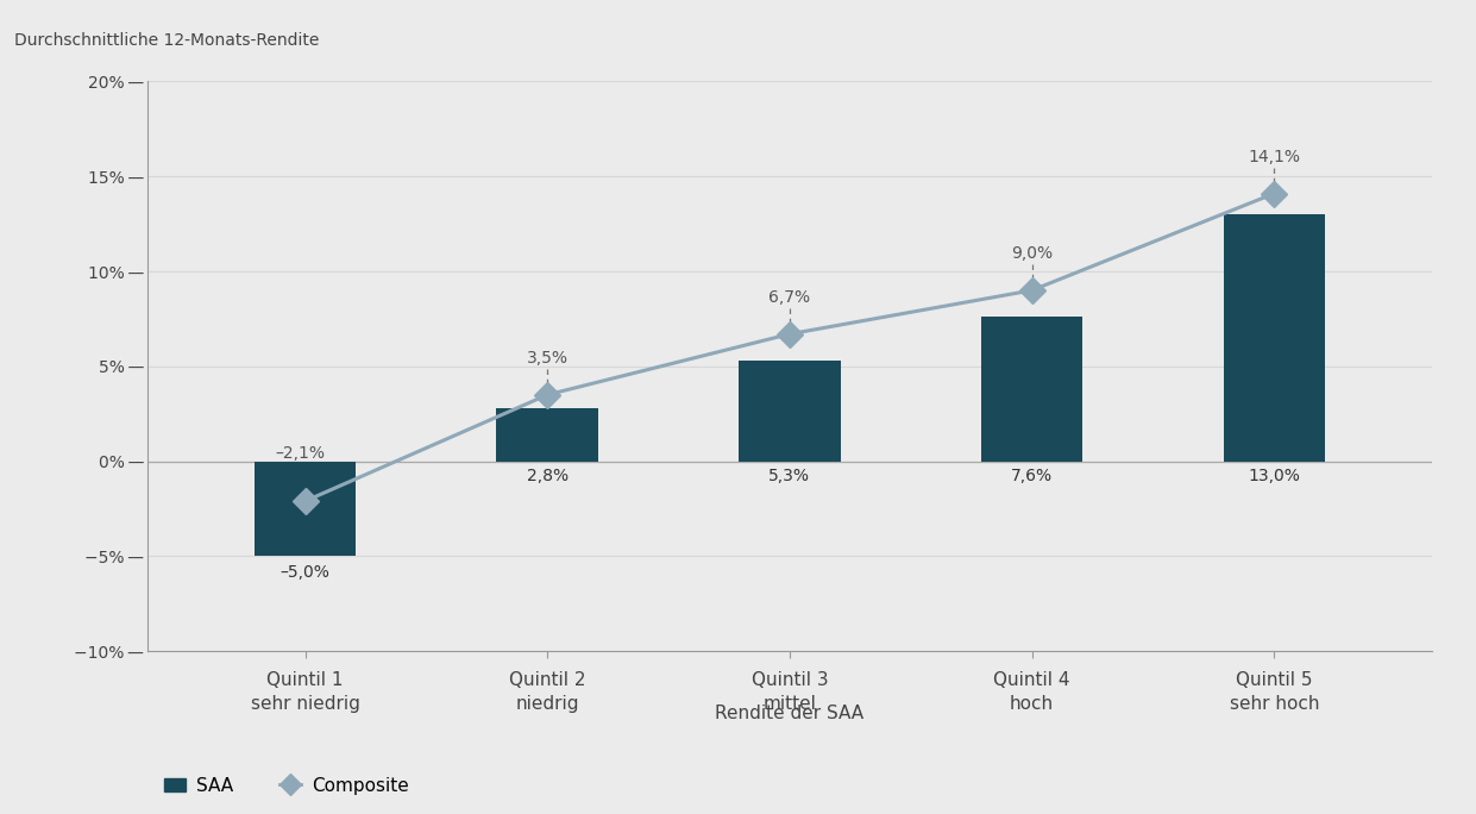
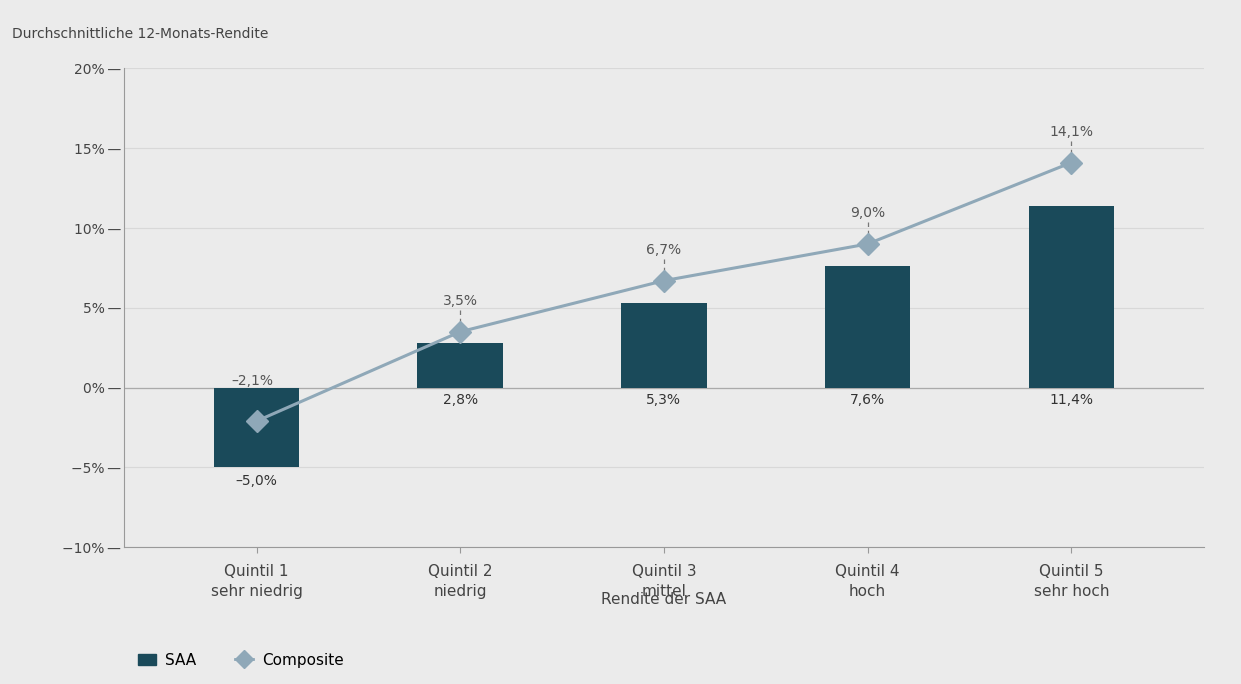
SAA/Quintil 5 sehr hoch: 13,0% -> 11,4%
